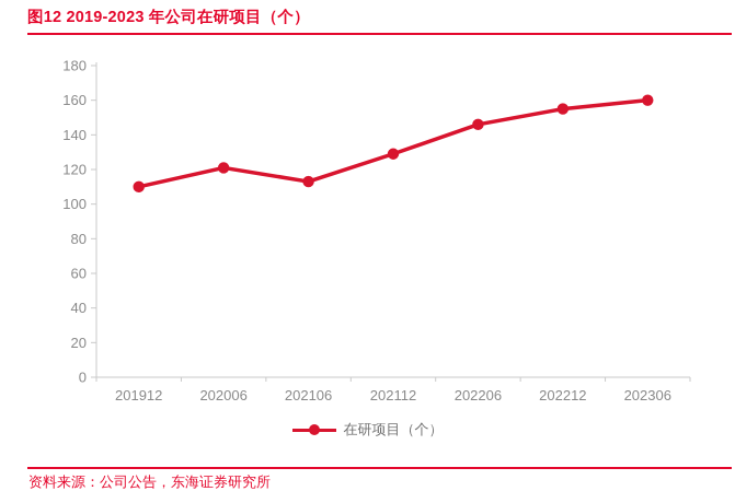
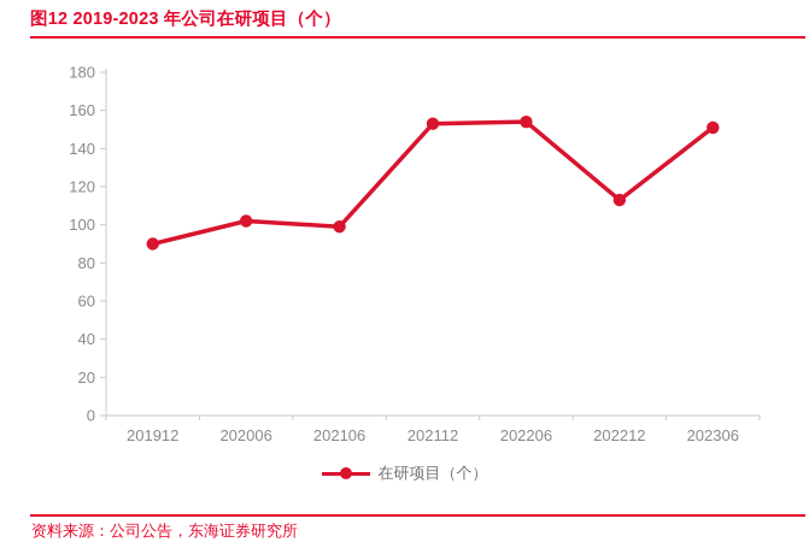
201912: 110 -> 90
202006: 121 -> 102
202106: 113 -> 99
202112: 129 -> 153
202206: 146 -> 154
202212: 155 -> 113
202306: 160 -> 151
